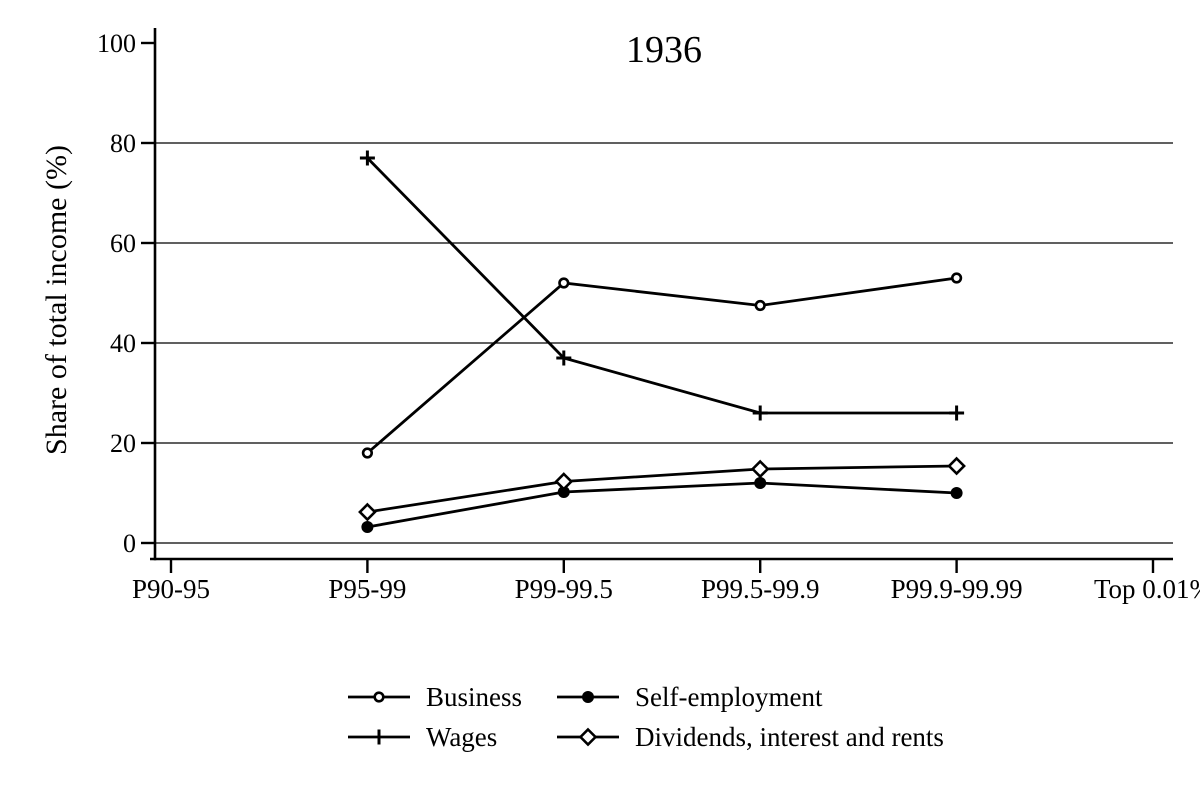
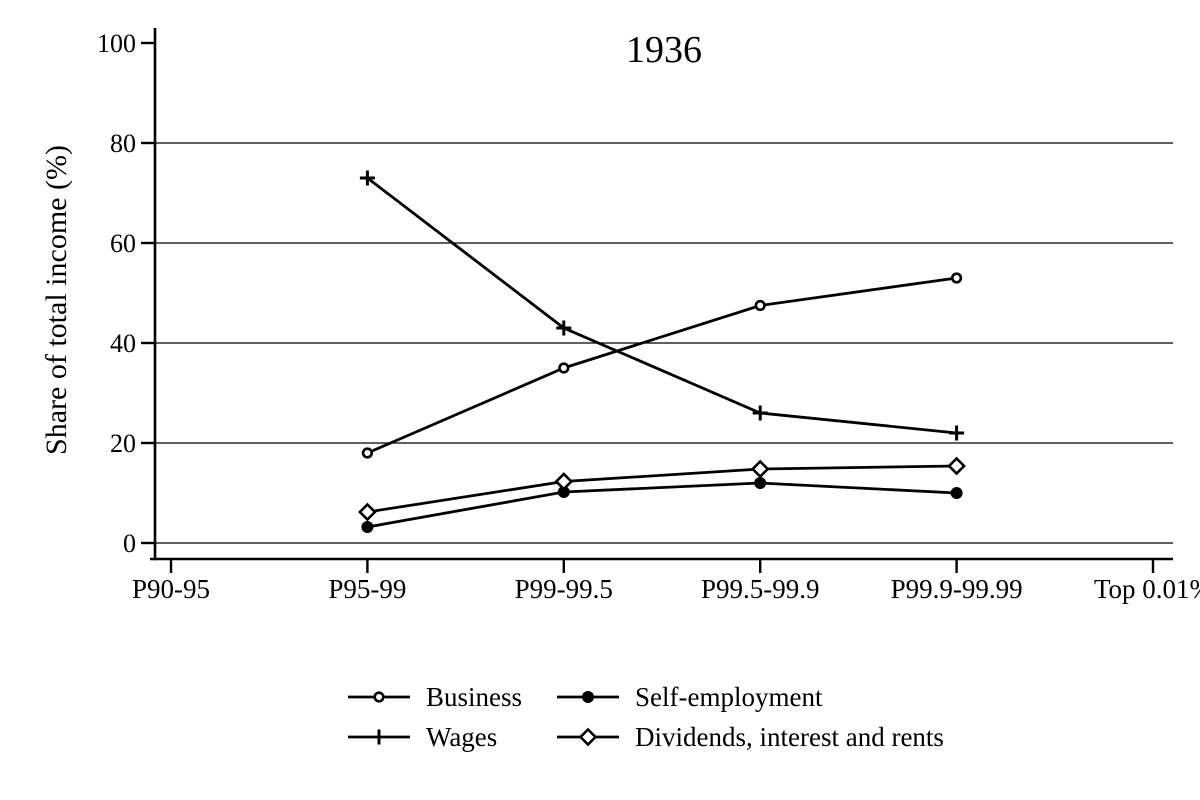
Wages/P95-99: 77 -> 73
Business/P99-99.5: 52 -> 35
Wages/P99-99.5: 37 -> 43
Wages/P99.9-99.99: 26 -> 22
